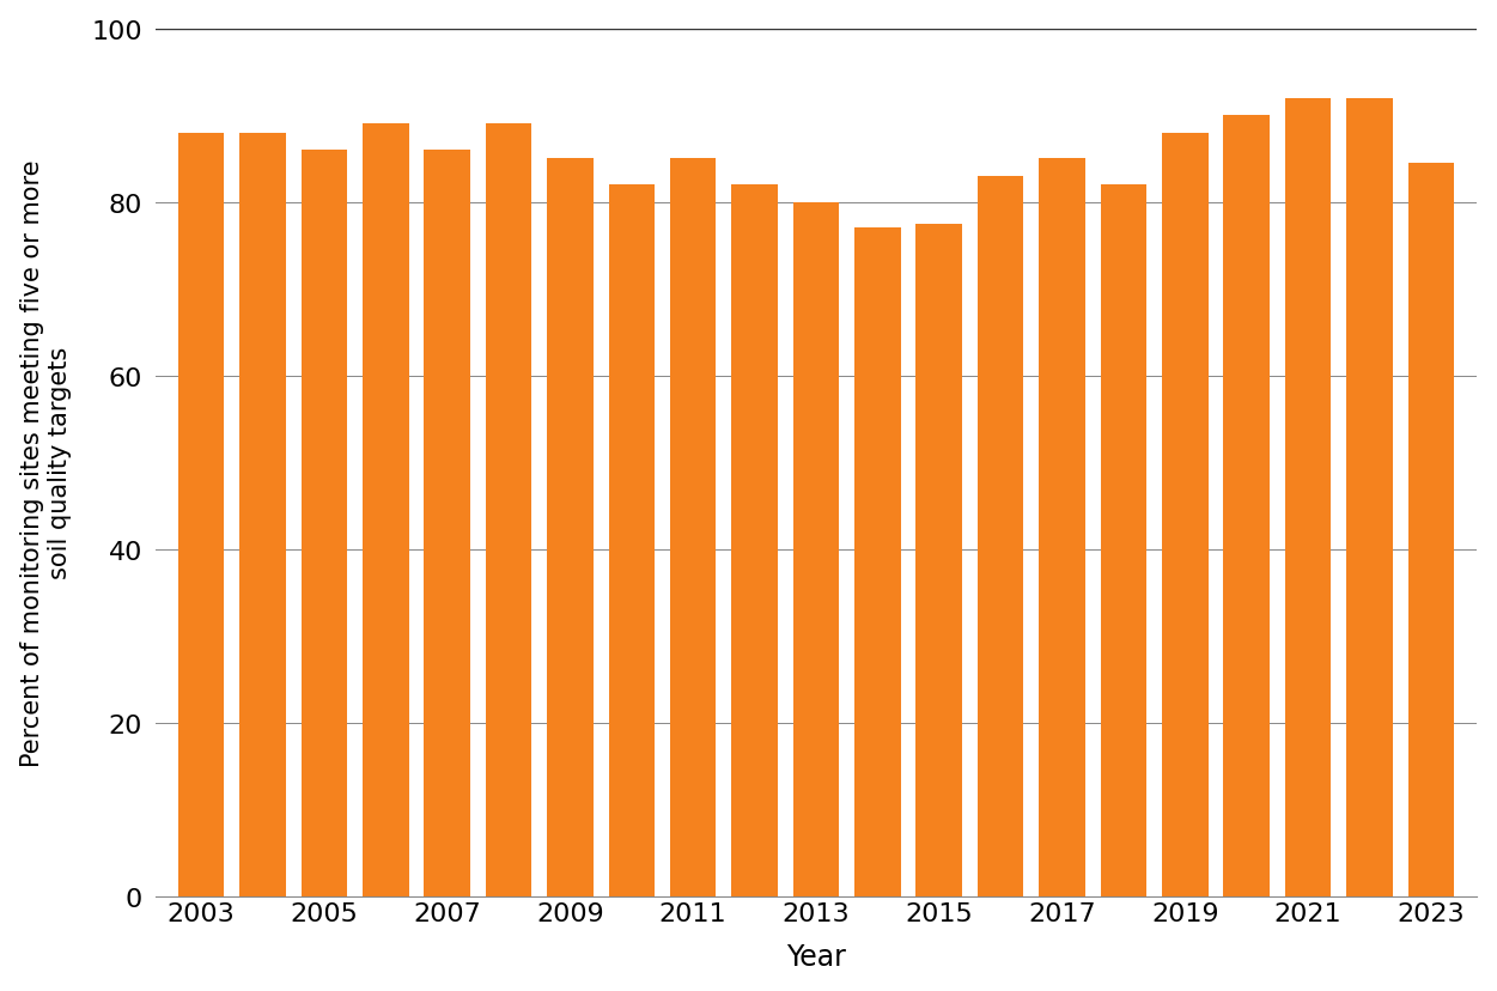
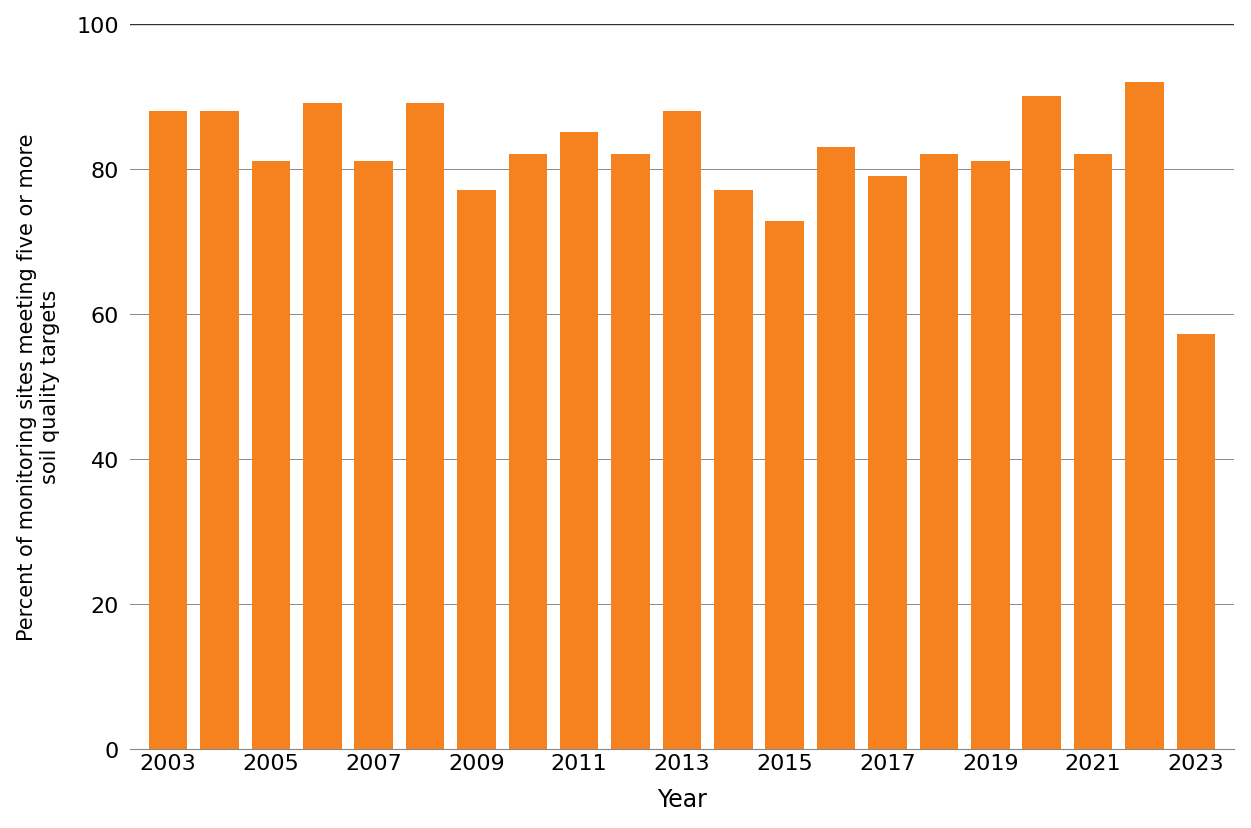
2005: 86.0 -> 81.0
2007: 86.0 -> 81.0
2009: 85.0 -> 77.0
2013: 80.0 -> 88.0
2015: 77.5 -> 72.8
2017: 85.0 -> 79.0
2019: 88.0 -> 81.0
2021: 92.0 -> 82.0
2023: 84.5 -> 57.2
